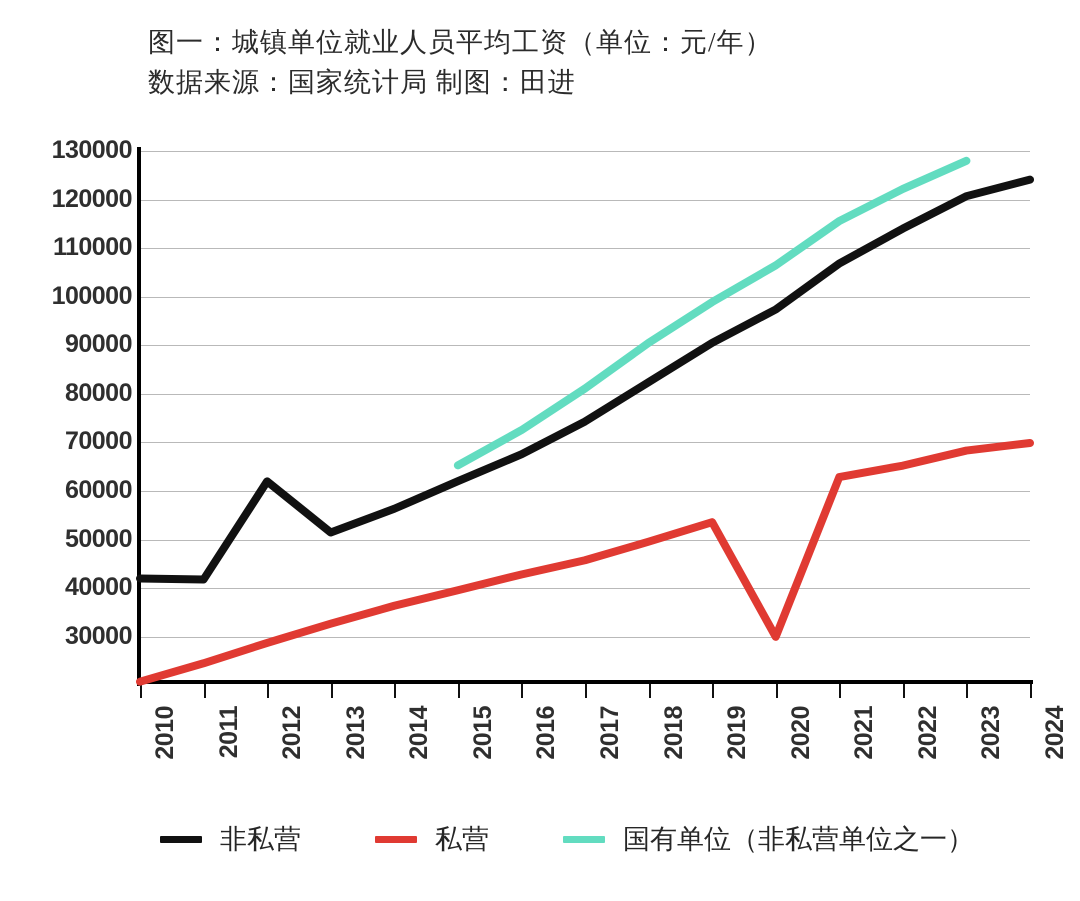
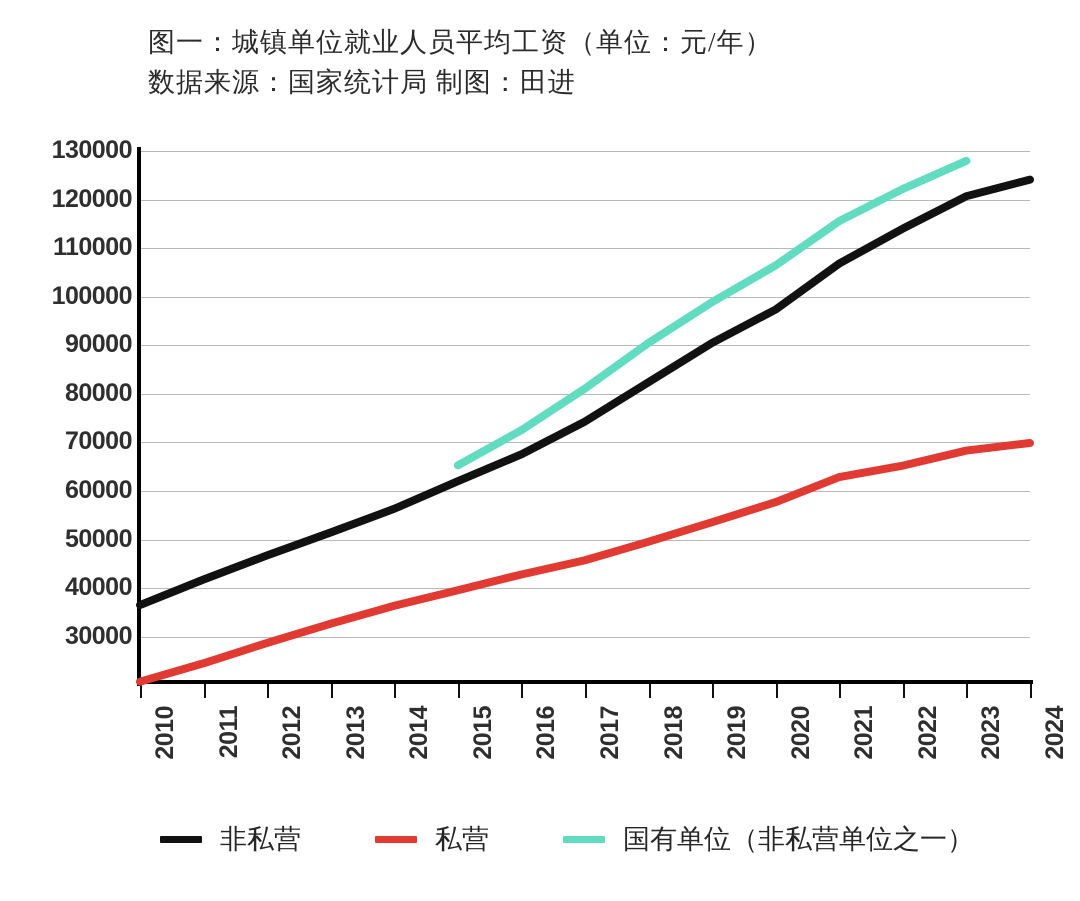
非私营/2010: 42000 -> 37000
非私营/2012: 62000 -> 47000
私营/2020: 30000 -> 58000
